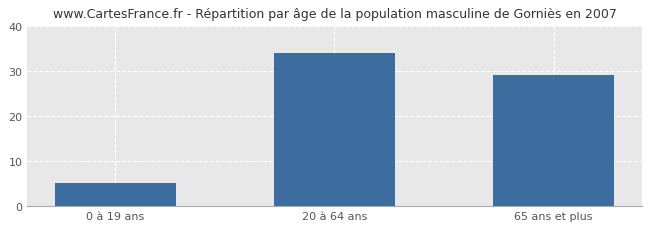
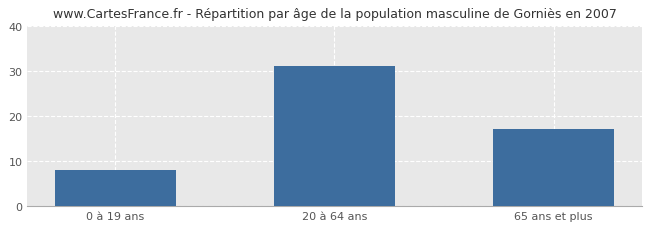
0 à 19 ans: 5 -> 8
20 à 64 ans: 34 -> 31
65 ans et plus: 29 -> 17
